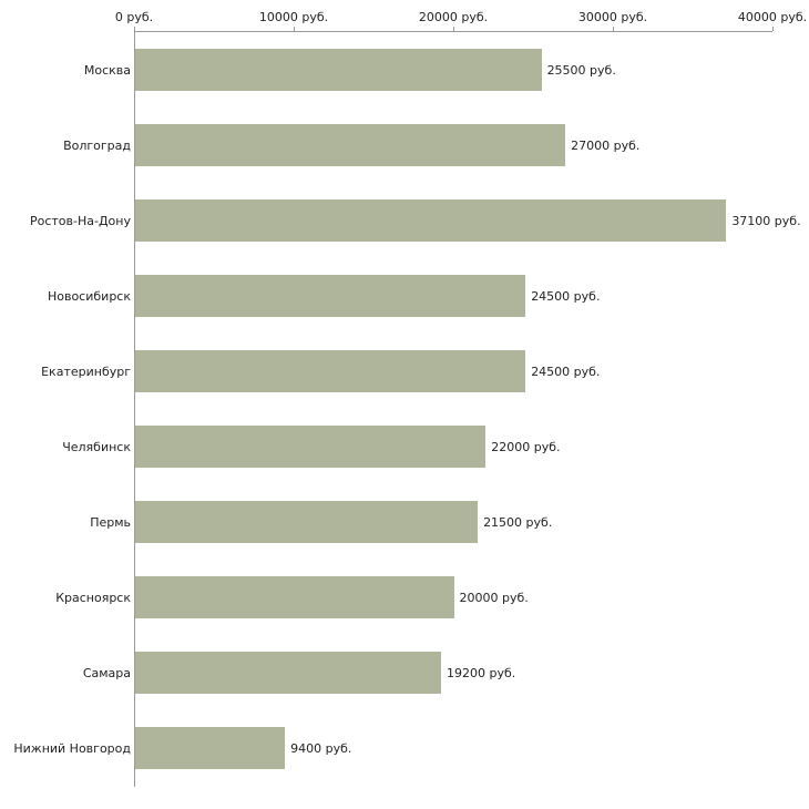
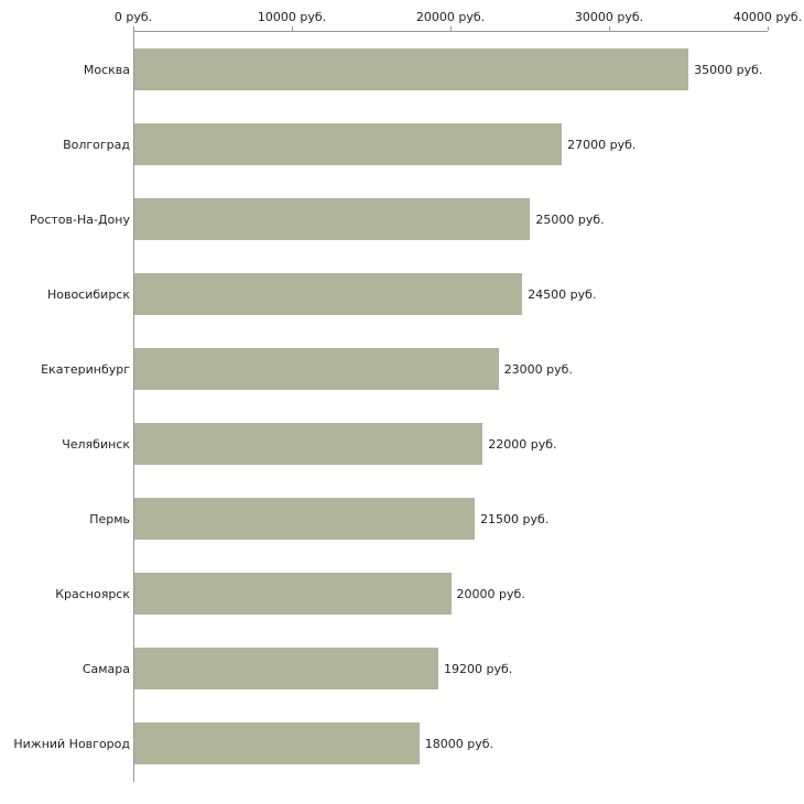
Москва: 25500 -> 35000
Ростов-На-Дону: 37100 -> 25000
Екатеринбург: 24500 -> 23000
Нижний Новгород: 9400 -> 18000
